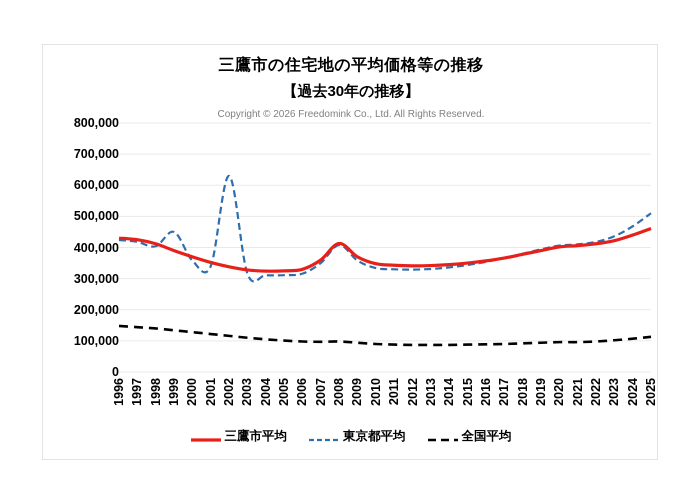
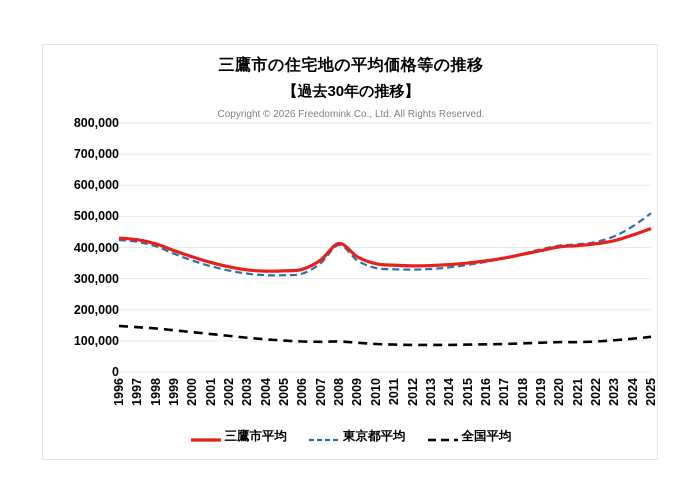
東京都平均/1999: 450000 -> 380000
東京都平均/2002: 630000 -> 330000
